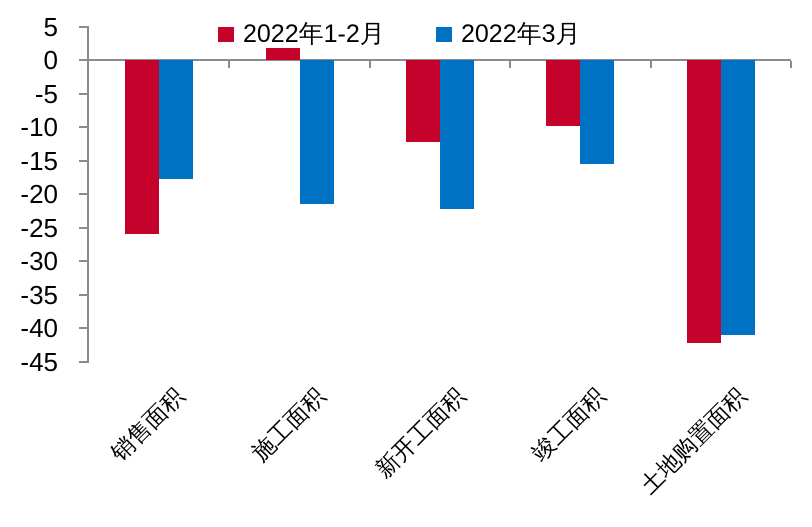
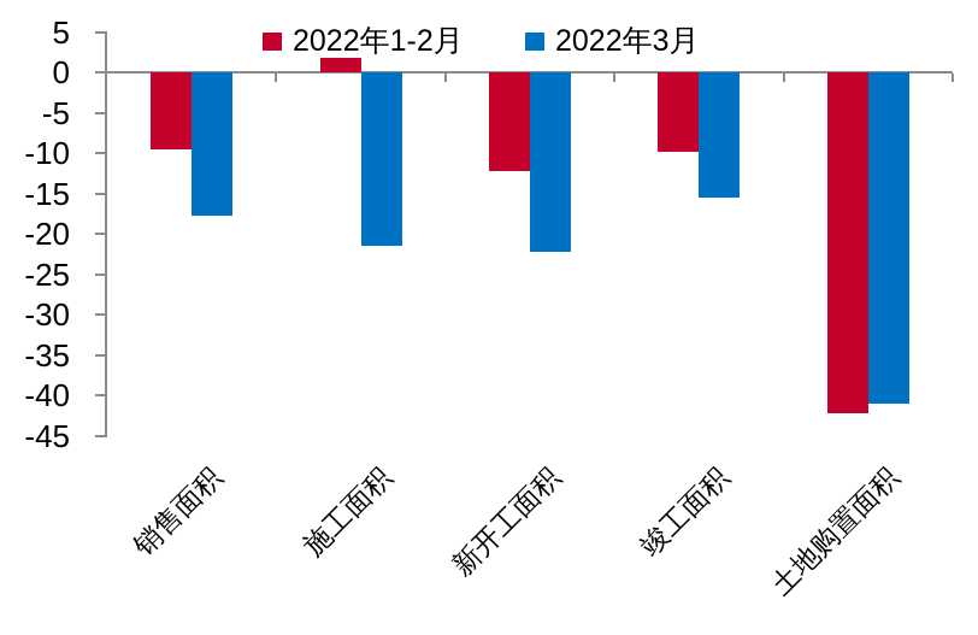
2022年1-2月/销售面积: -26 -> -10
